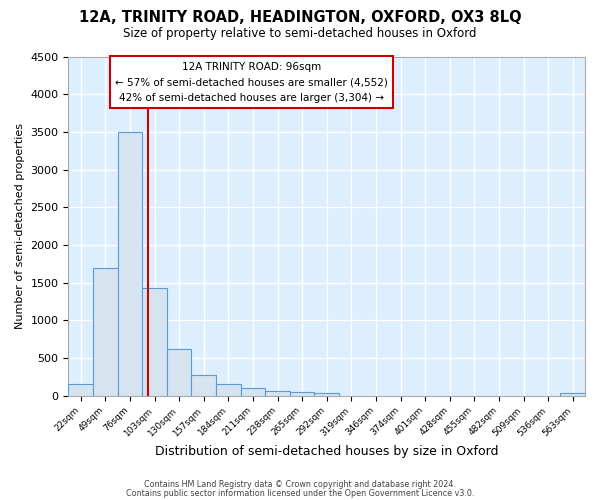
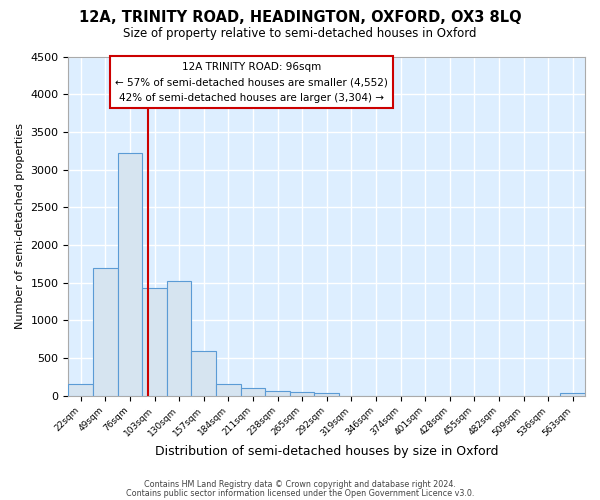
76sqm: 3500 -> 3220
130sqm: 620 -> 1520
157sqm: 270 -> 600
